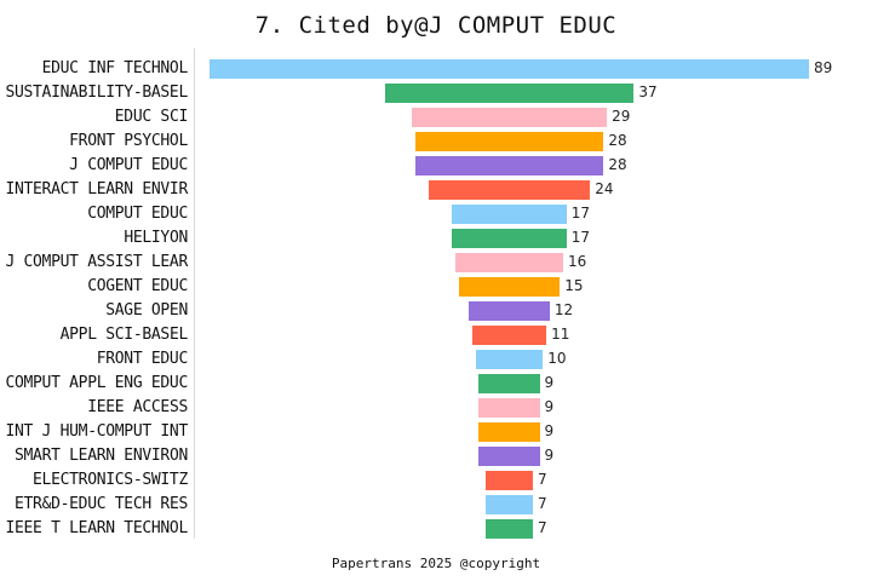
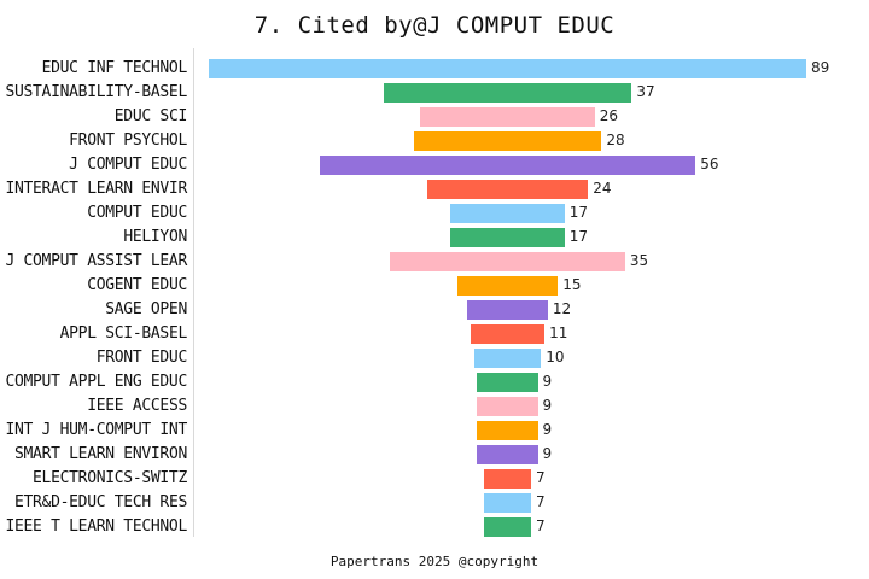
EDUC SCI: 29 -> 26
J COMPUT EDUC: 28 -> 56
J COMPUT ASSIST LEAR: 16 -> 35
